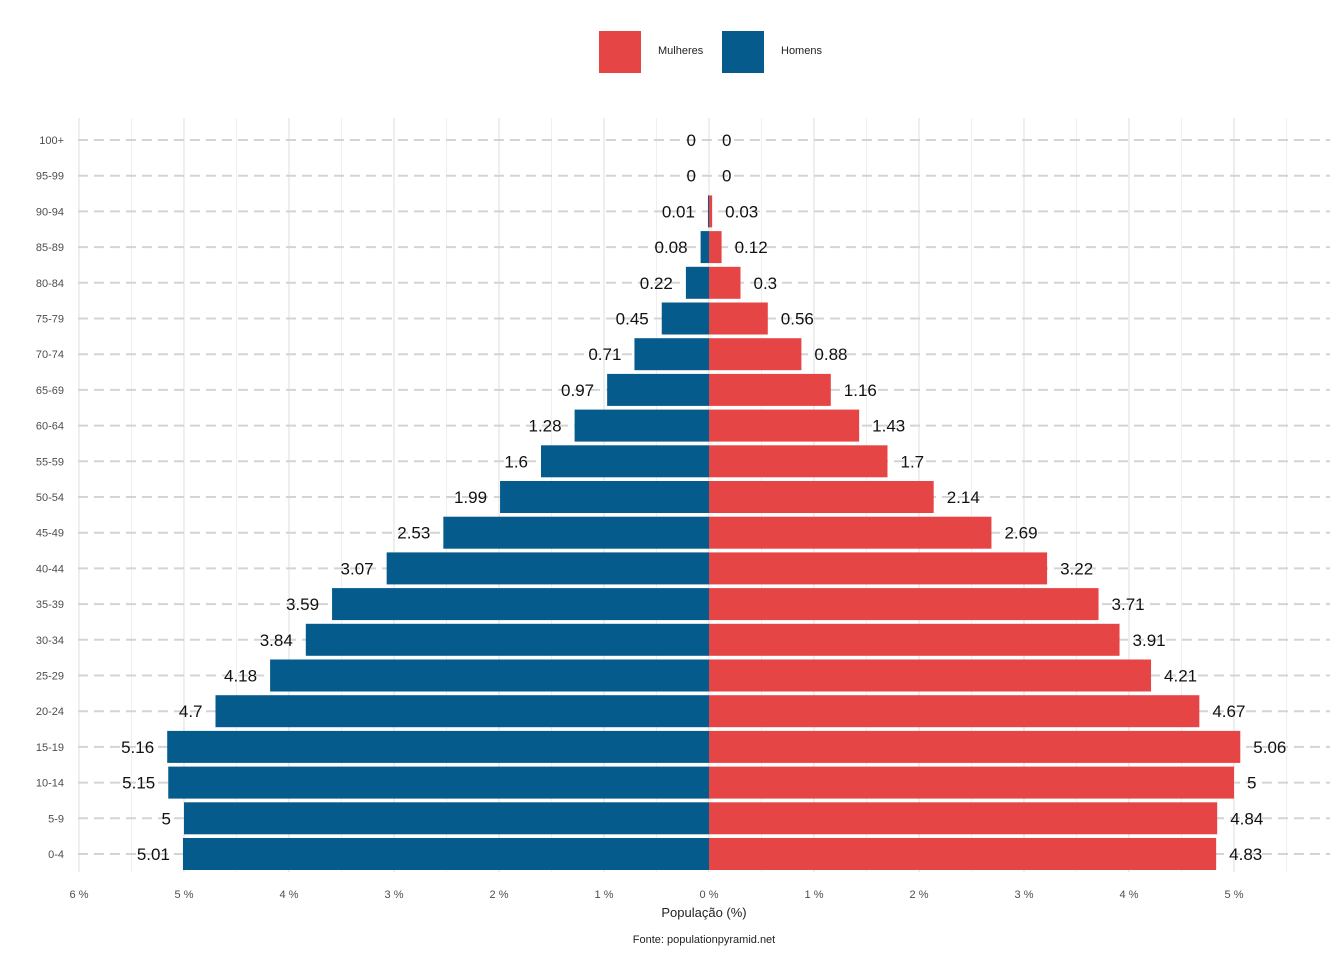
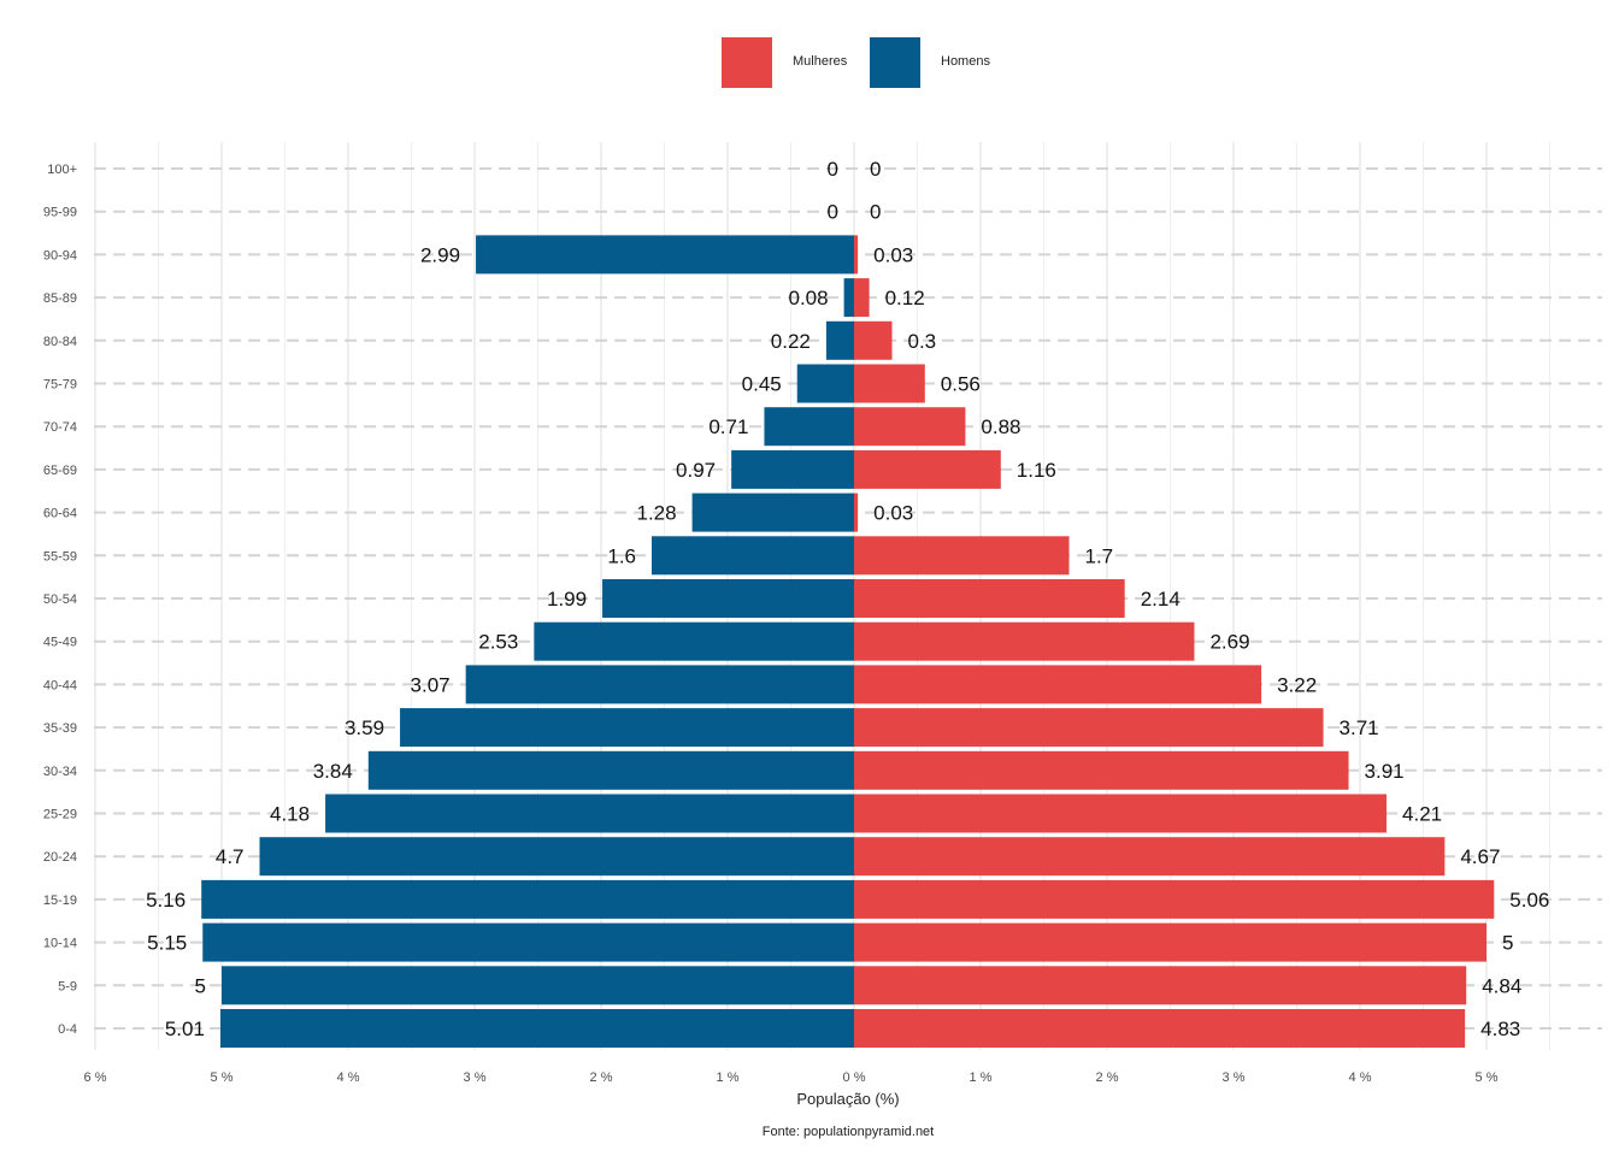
Homens/90-94: 0.01 -> 2.99
Mulheres/60-64: 1.43 -> 0.03
